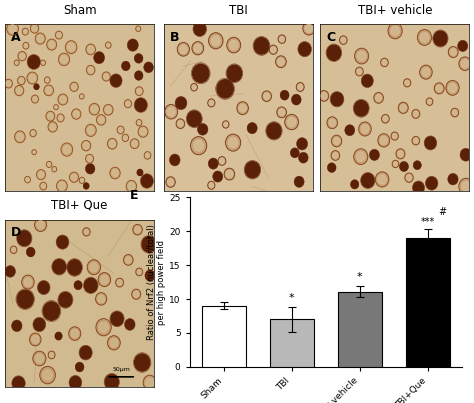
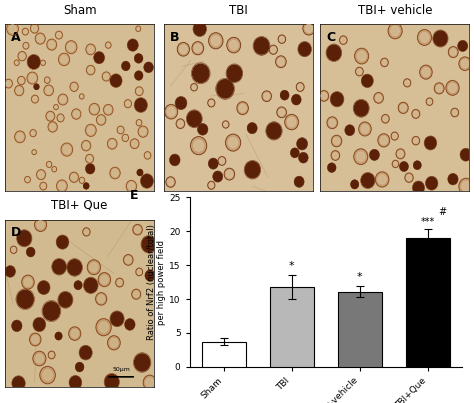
Sham: 9.0 -> 3.7
TBI: 7.0 -> 11.8
